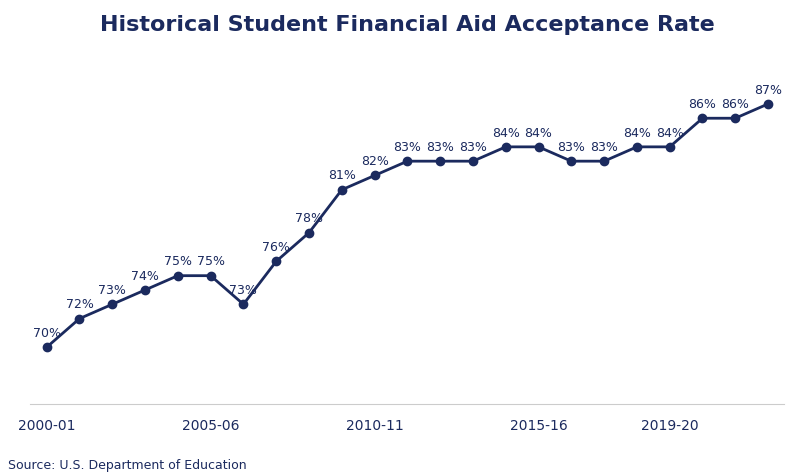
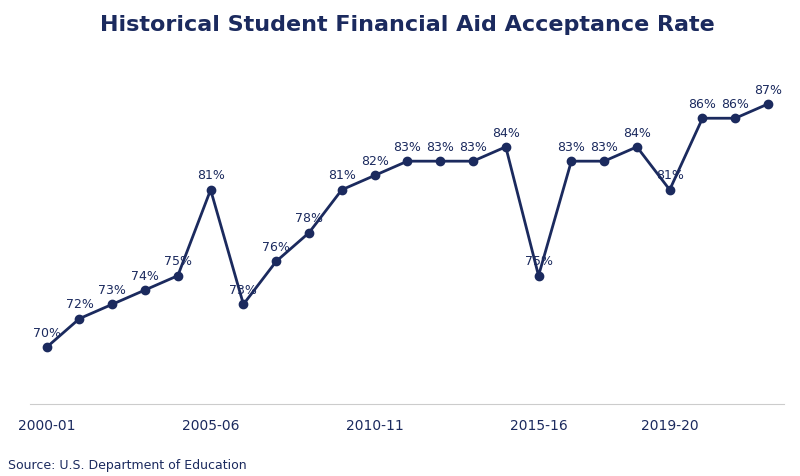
2005-06: 75% -> 81%
2015-16: 84% -> 75%
2019-20: 84% -> 81%
